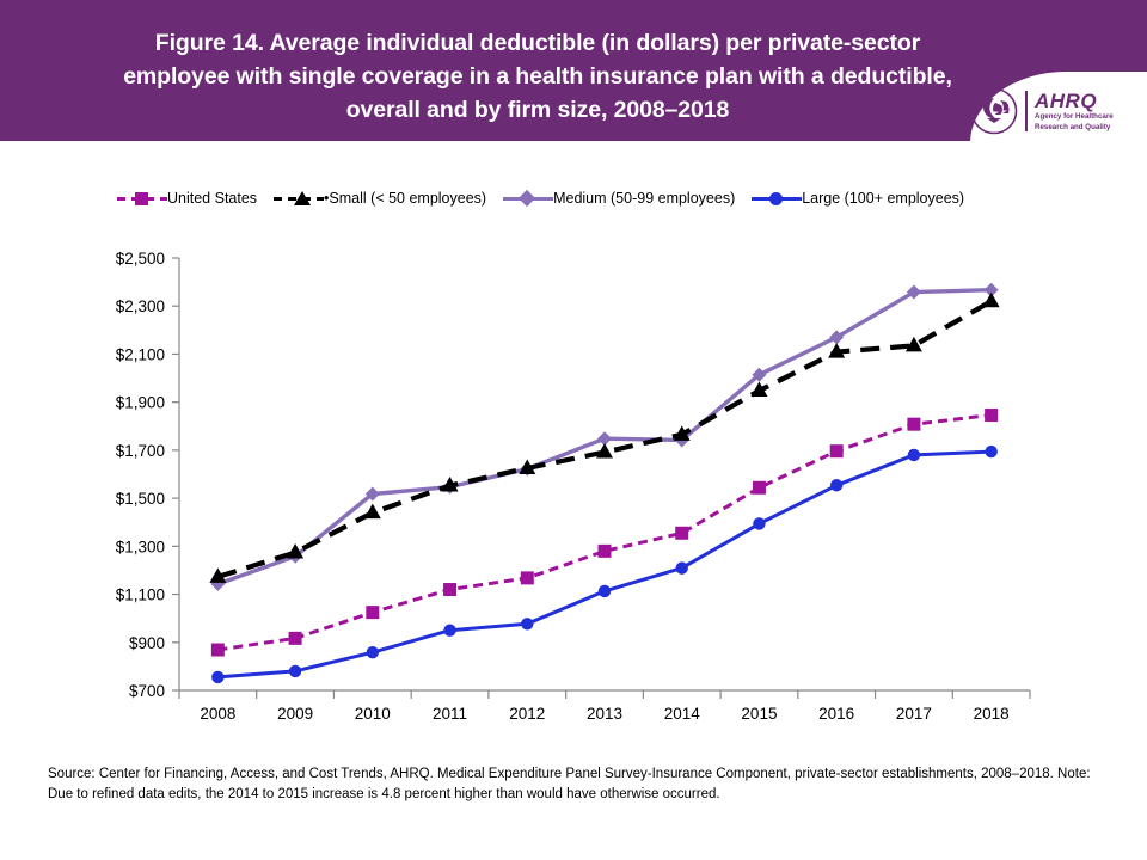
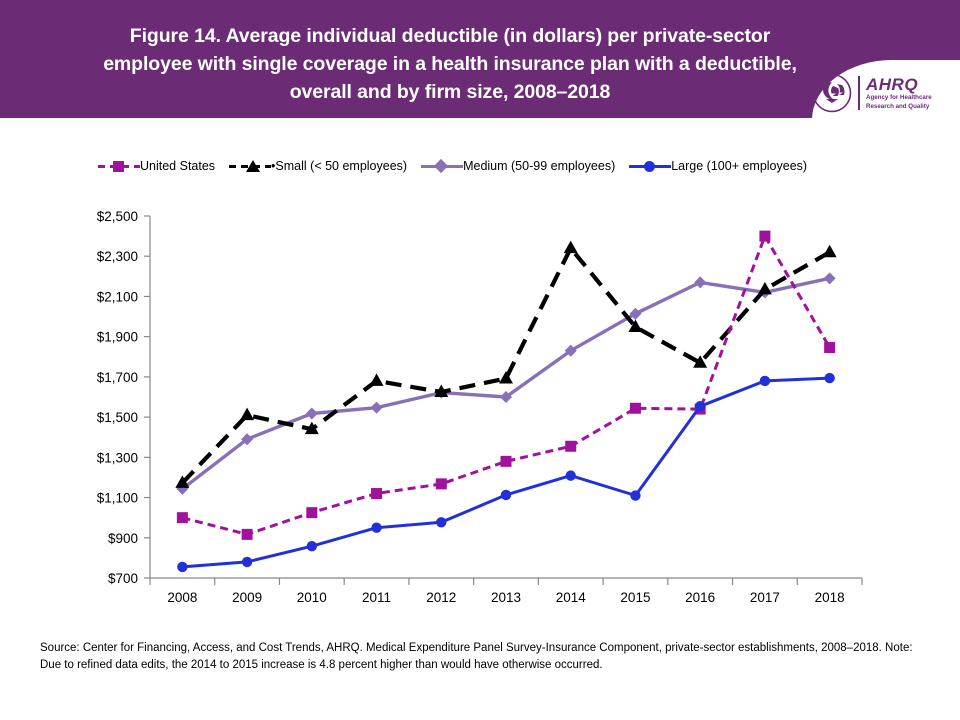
United States/2008: $870 -> $1000
•Small (< 50 employees)/2009: $1270 -> $1510
Medium (50-99 employees)/2009: $1260 -> $1390
•Small (< 50 employees)/2011: $1550 -> $1680
Medium (50-99 employees)/2013: $1750 -> $1600
•Small (< 50 employees)/2014: $1760 -> $2340
Medium (50-99 employees)/2014: $1740 -> $1830
Large (100+ employees)/2015: $1390 -> $1110
United States/2016: $1700 -> $1540
•Small (< 50 employees)/2016: $2110 -> $1770
United States/2017: $1810 -> $2400
Medium (50-99 employees)/2017: $2360 -> $2120
Medium (50-99 employees)/2018: $2370 -> $2190
